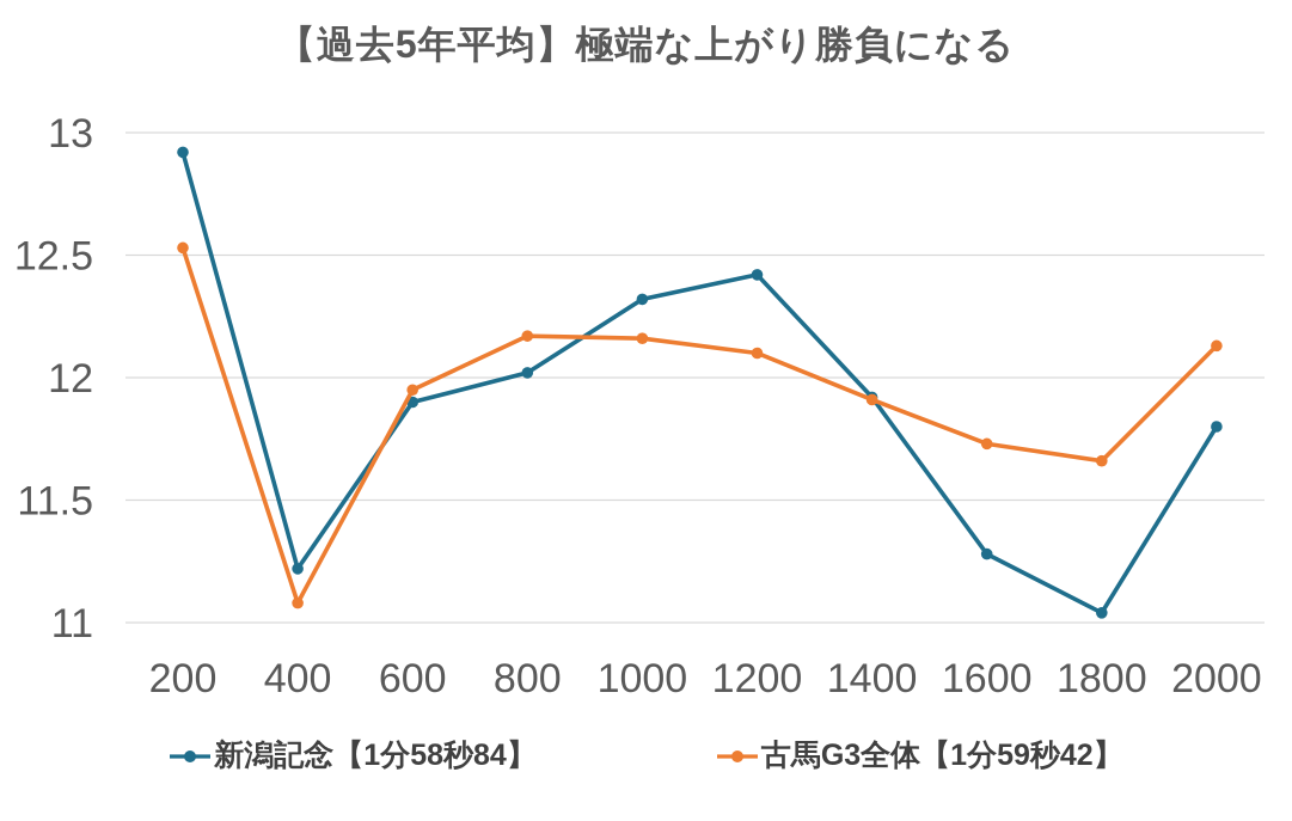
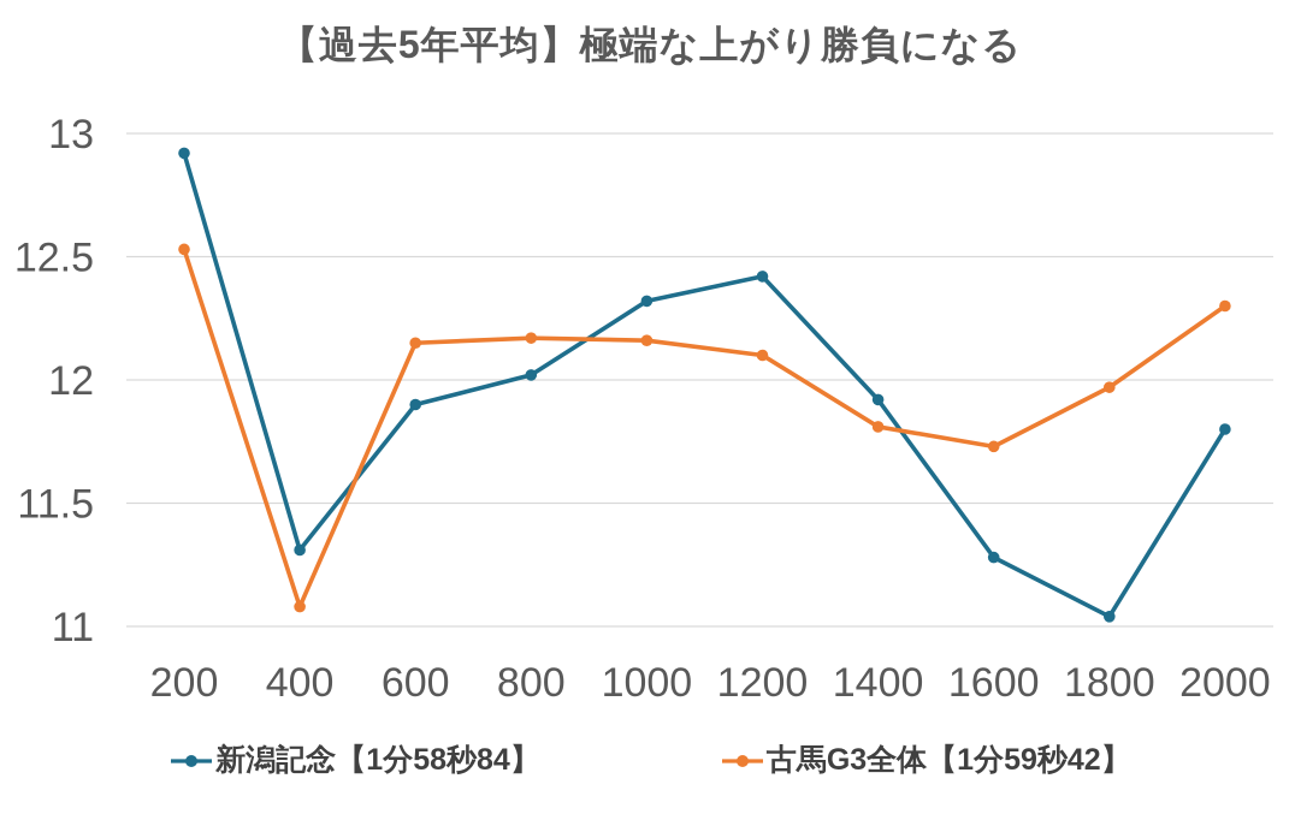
新潟記念【1分58秒84】/400: 11.22 -> 11.31
古馬G3全体【1分59秒42】/600: 11.95 -> 12.15
古馬G3全体【1分59秒42】/1400: 11.91 -> 11.81
古馬G3全体【1分59秒42】/1800: 11.66 -> 11.97
古馬G3全体【1分59秒42】/2000: 12.13 -> 12.30
